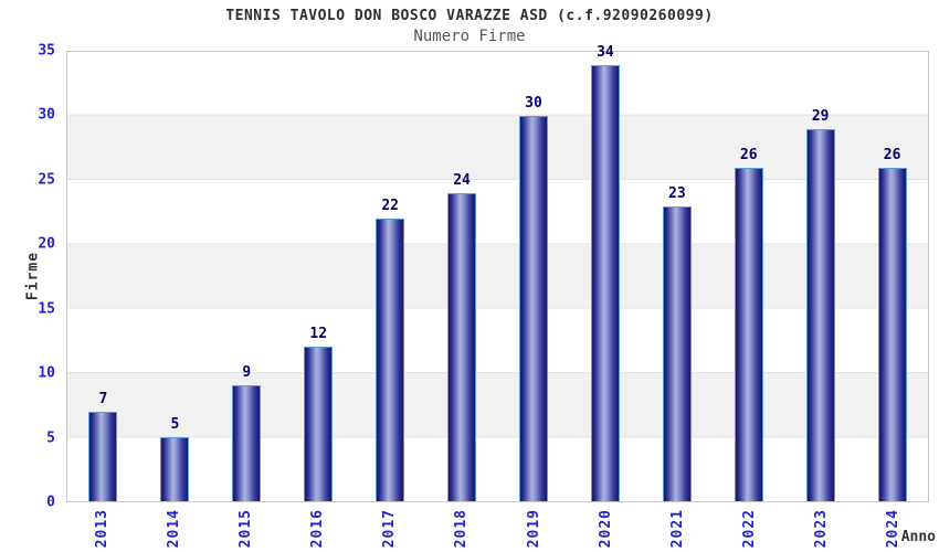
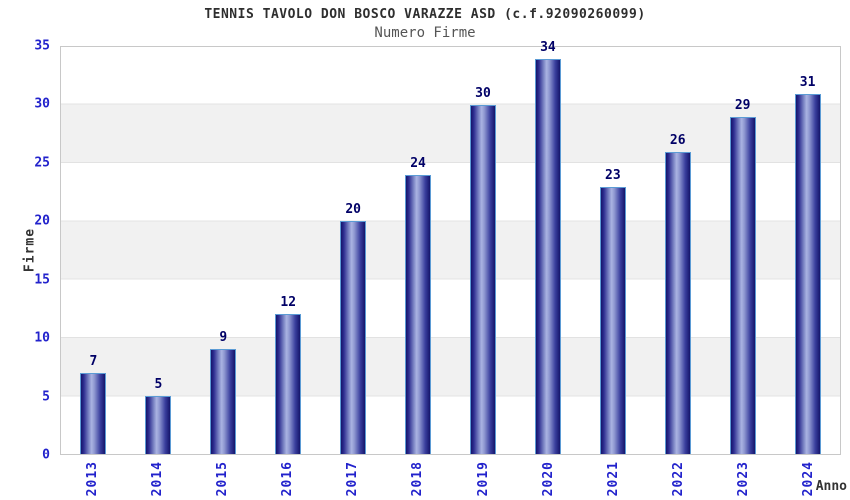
2017: 22 -> 20
2024: 26 -> 31
